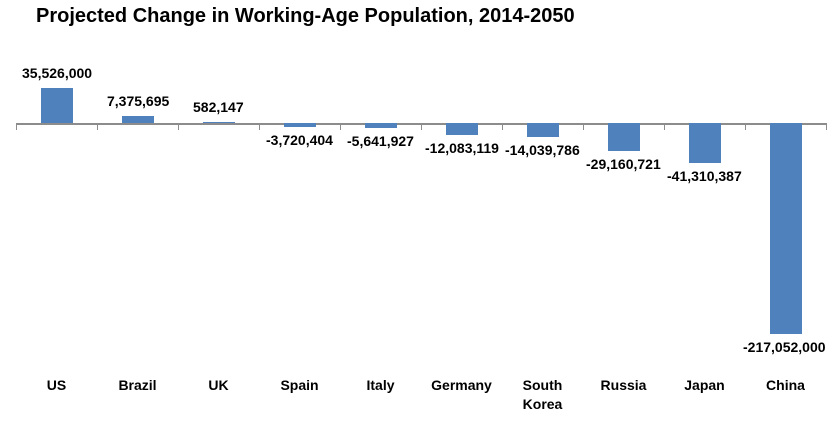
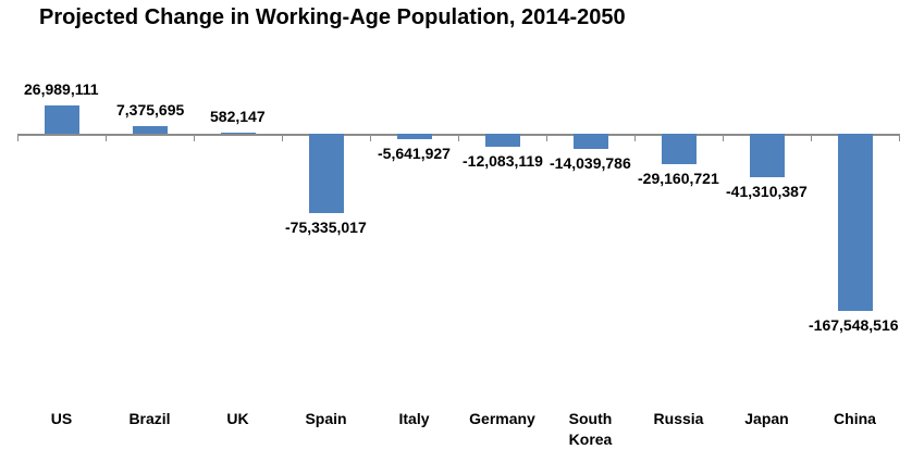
US: 35,526,000 -> 26,989,111
Spain: -3,720,404 -> -75,335,017
China: -217,052,000 -> -167,548,516
